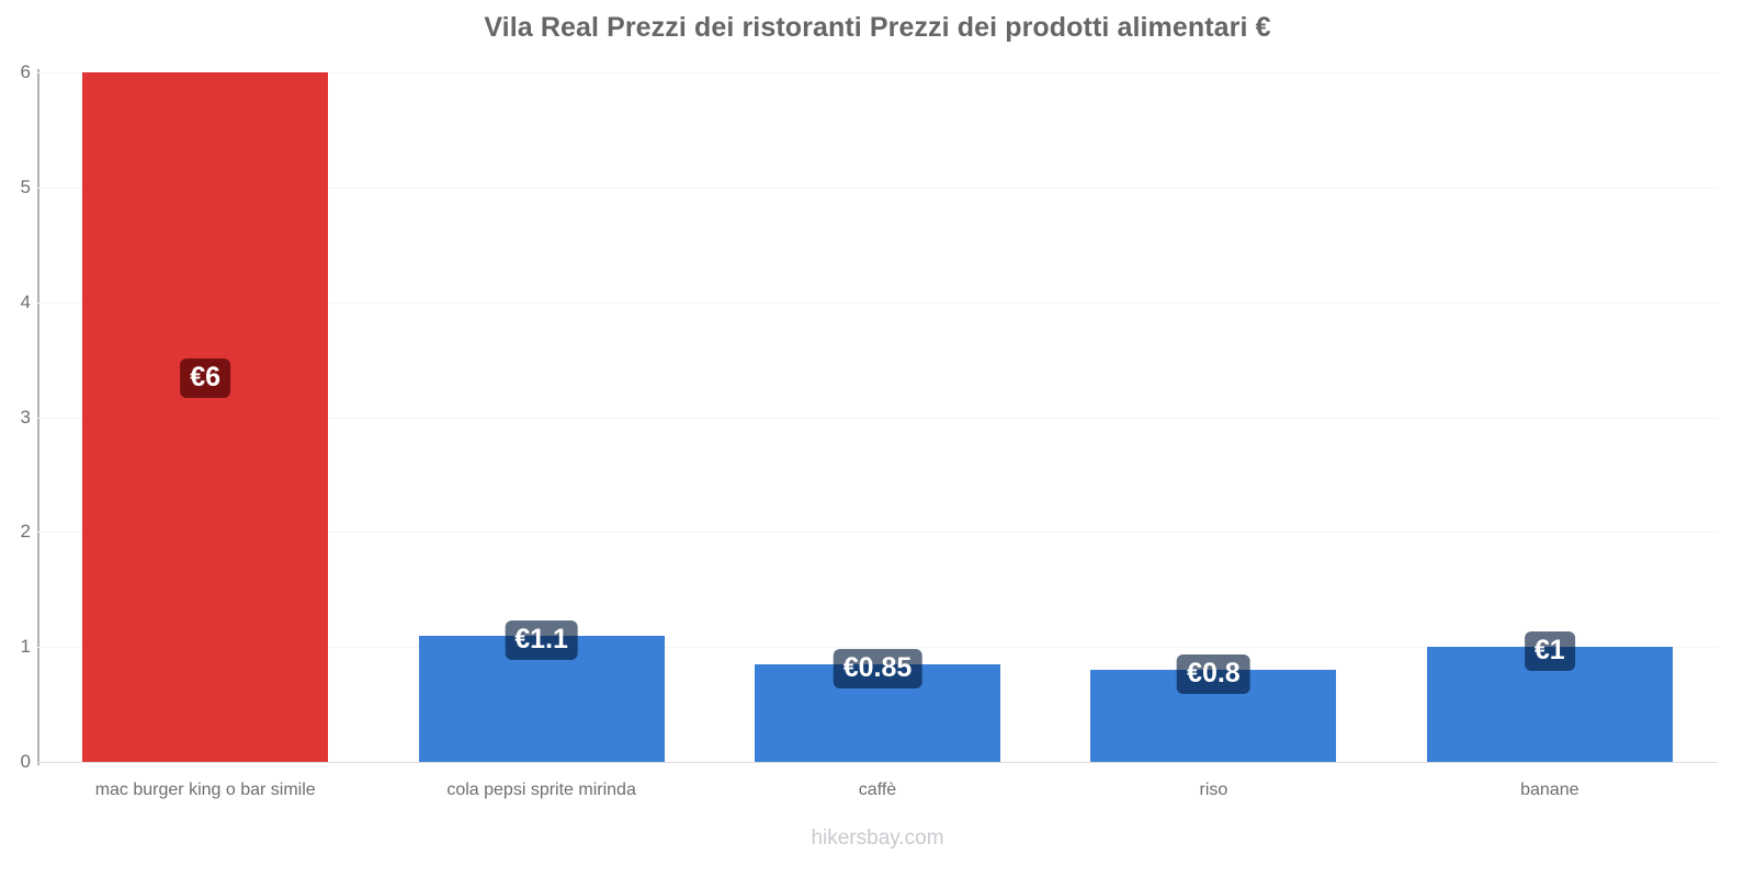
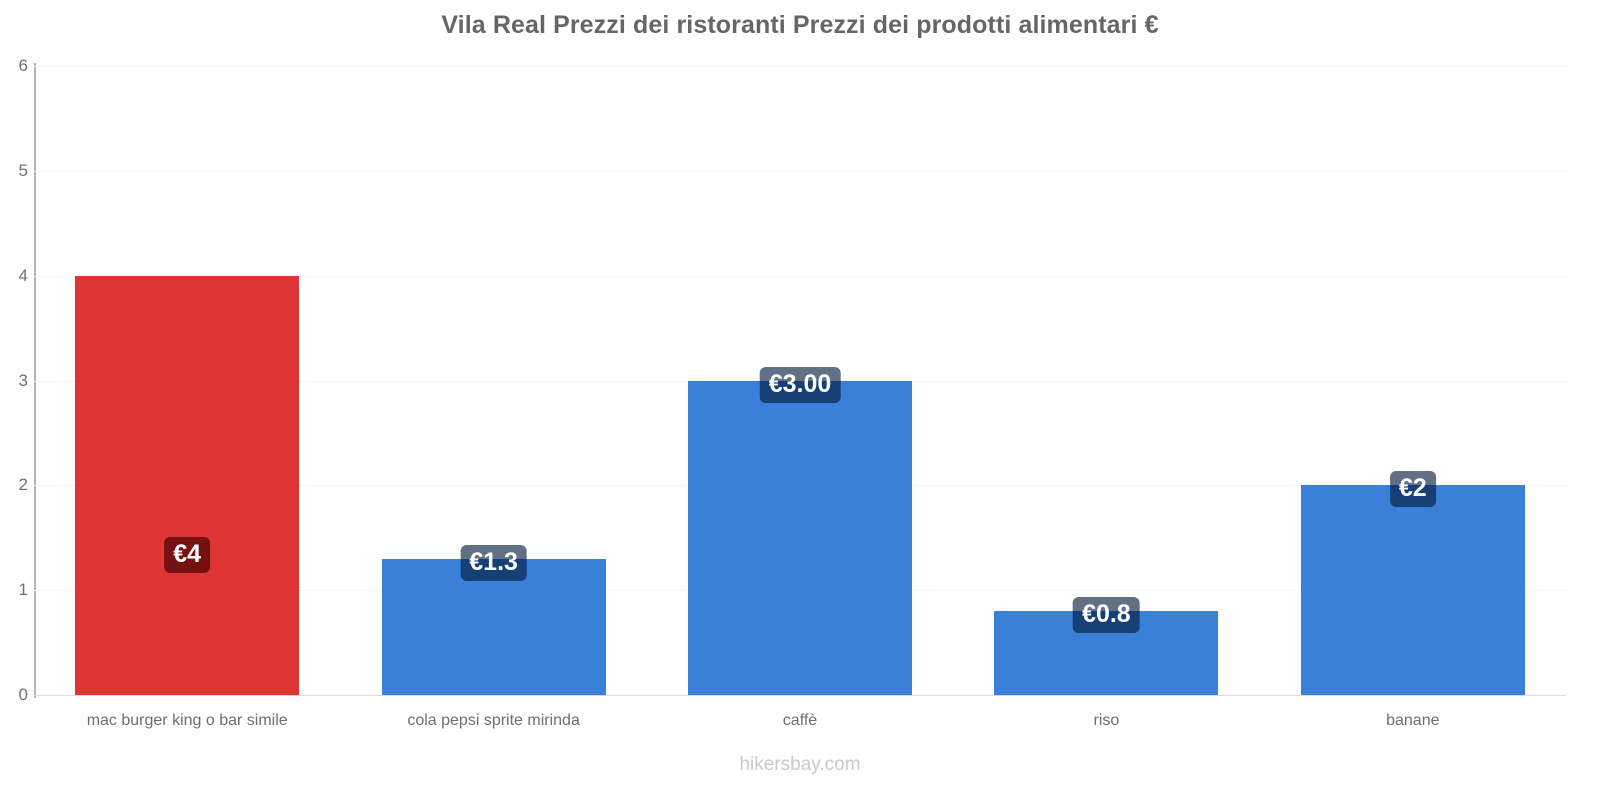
mac burger king o bar simile: €6 -> €4
cola pepsi sprite mirinda: €1.1 -> €1.3
caffè: €0.85 -> €3.00
banane: €1 -> €2
